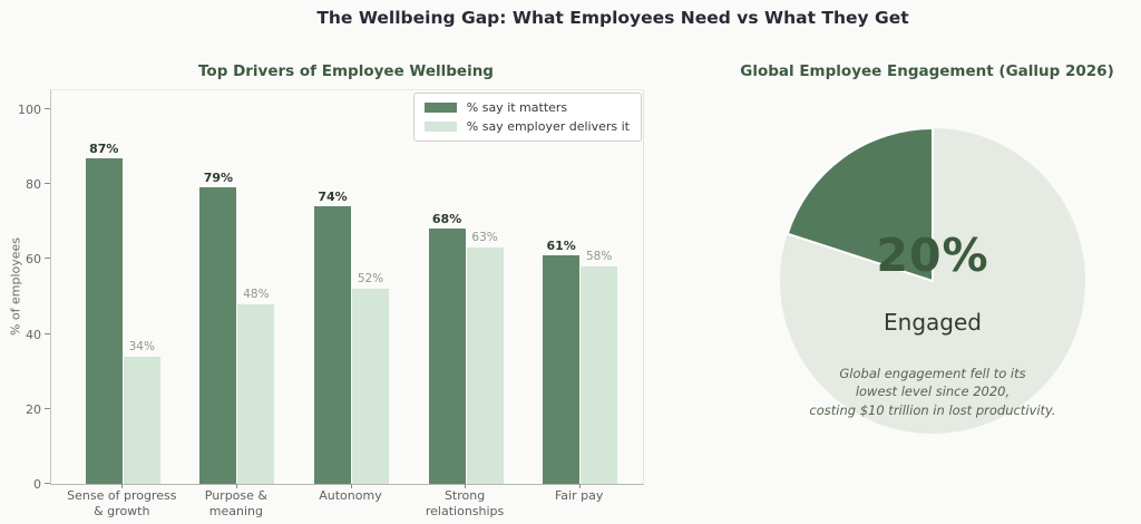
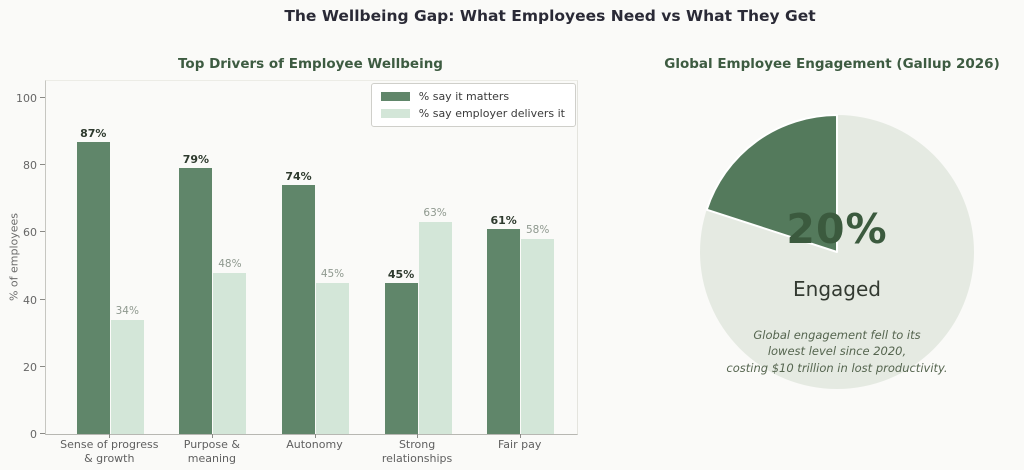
Top Drivers of Employee Wellbeing/% say employer delivers it/Autonomy: 52% -> 45%
Top Drivers of Employee Wellbeing/% say it matters/Strong relationships: 68% -> 45%
